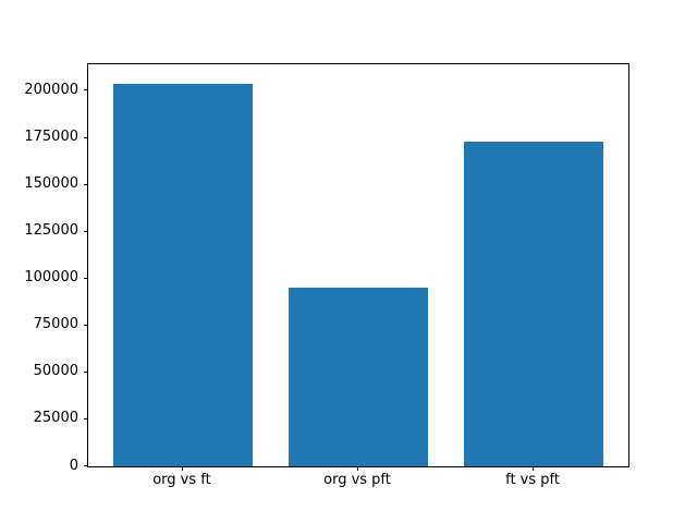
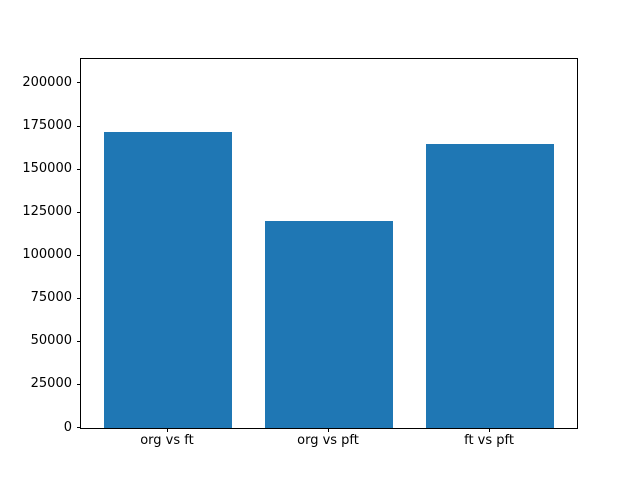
org vs ft: 204000 -> 172000
org vs pft: 95000 -> 120000
ft vs pft: 173000 -> 165000
